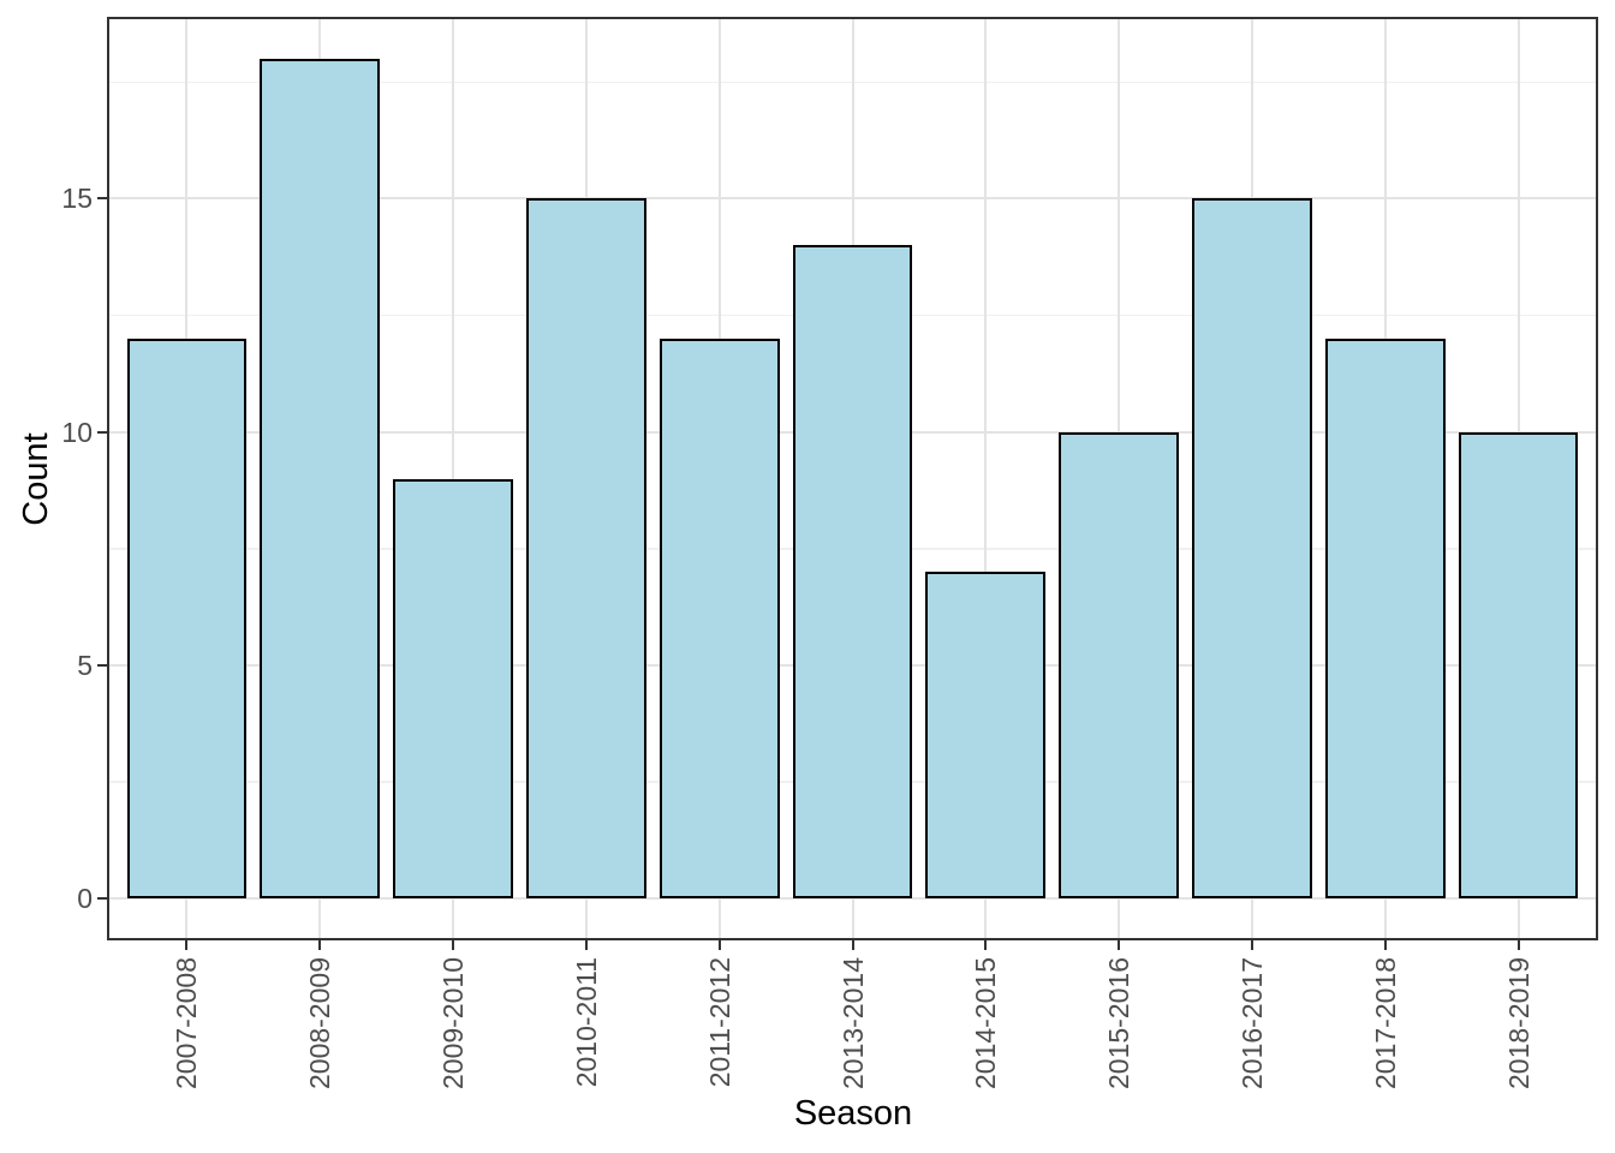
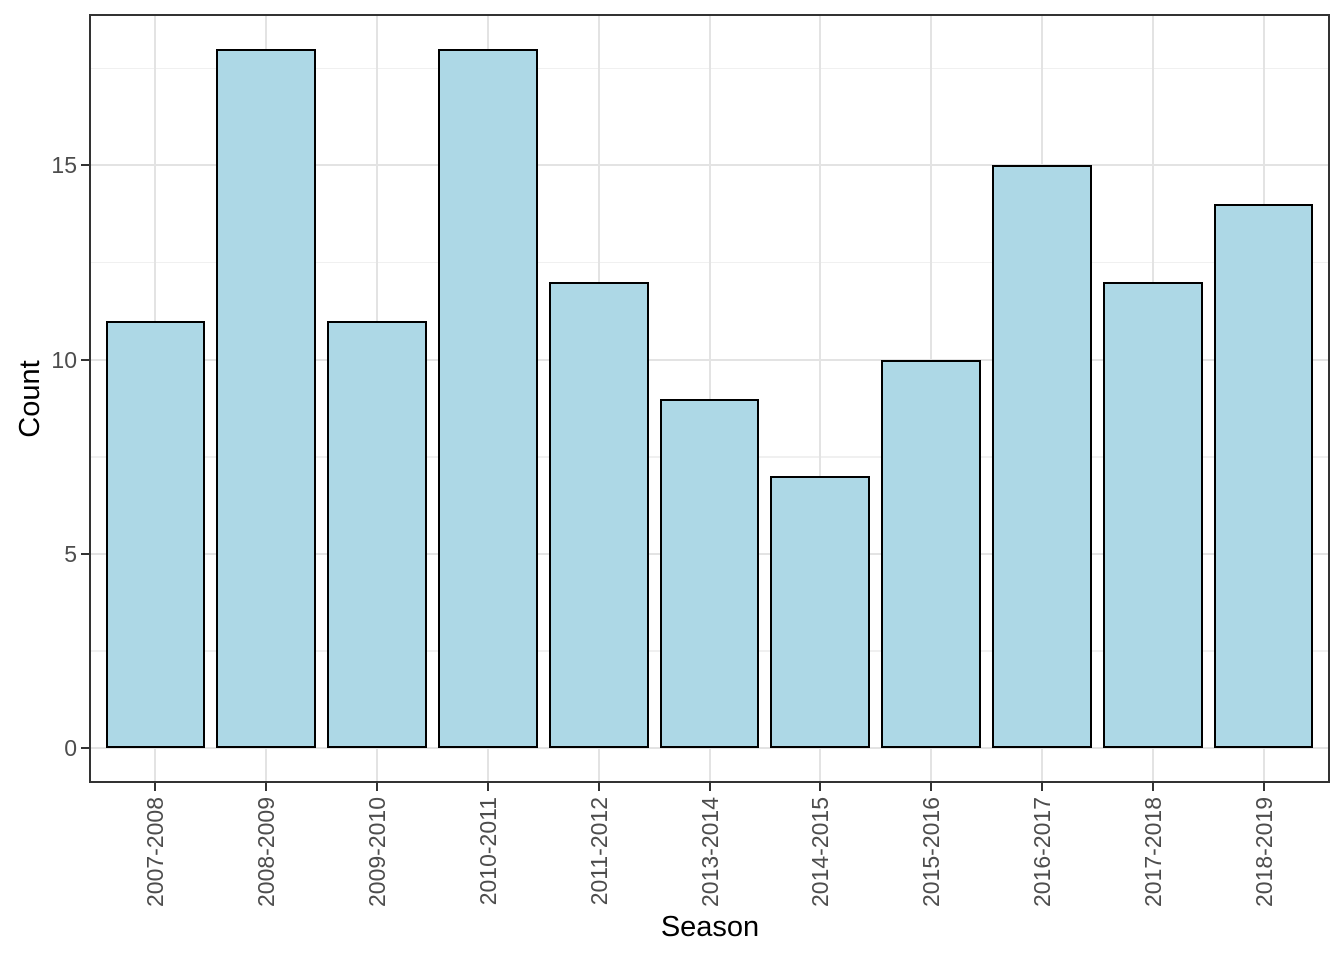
2007-2008: 12 -> 11
2009-2010: 9 -> 11
2010-2011: 15 -> 18
2013-2014: 14 -> 9
2018-2019: 10 -> 14
